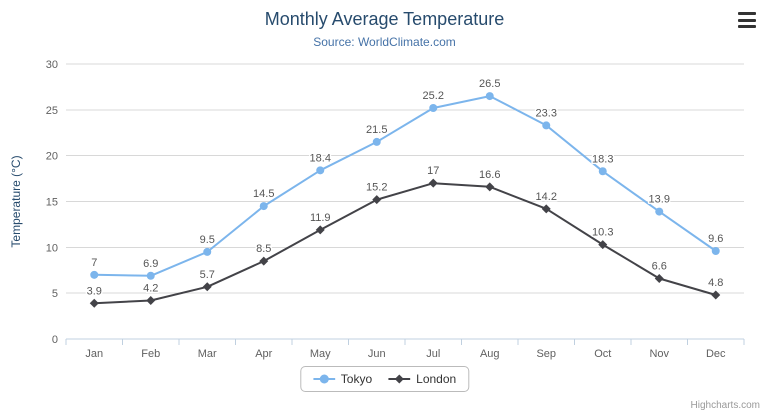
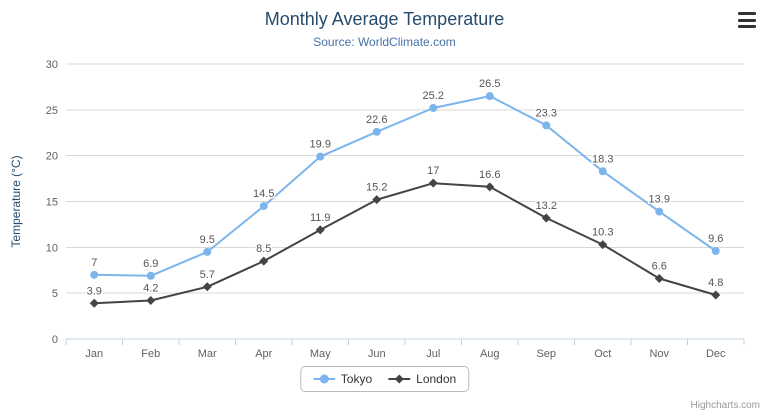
Tokyo/May: 18.4 -> 19.9
Tokyo/Jun: 21.5 -> 22.6
London/Sep: 14.2 -> 13.2
